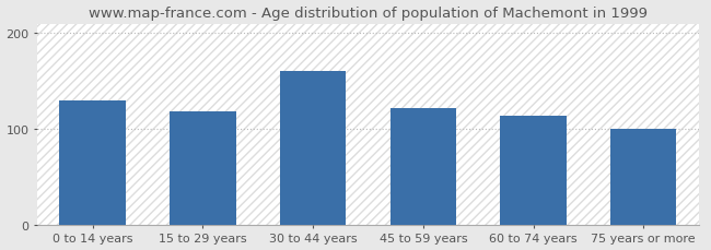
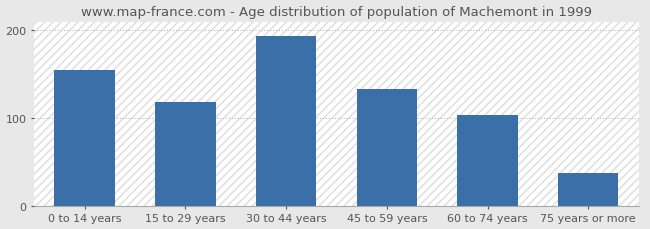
0 to 14 years: 130 -> 155
30 to 44 years: 160 -> 193
45 to 59 years: 122 -> 133
60 to 74 years: 114 -> 104
75 years or more: 100 -> 37
